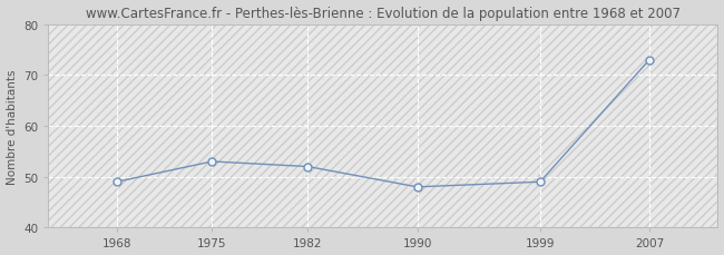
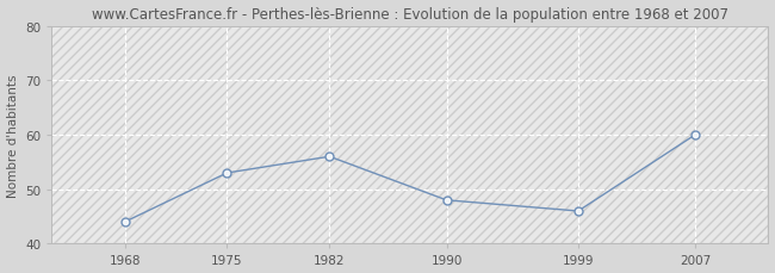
1968: 49 -> 44
1982: 52 -> 56
1999: 49 -> 46
2007: 73 -> 60
